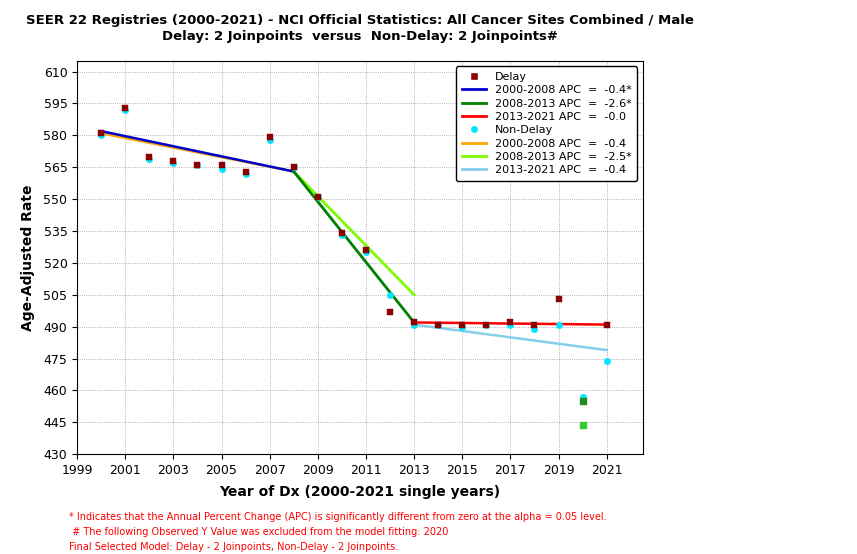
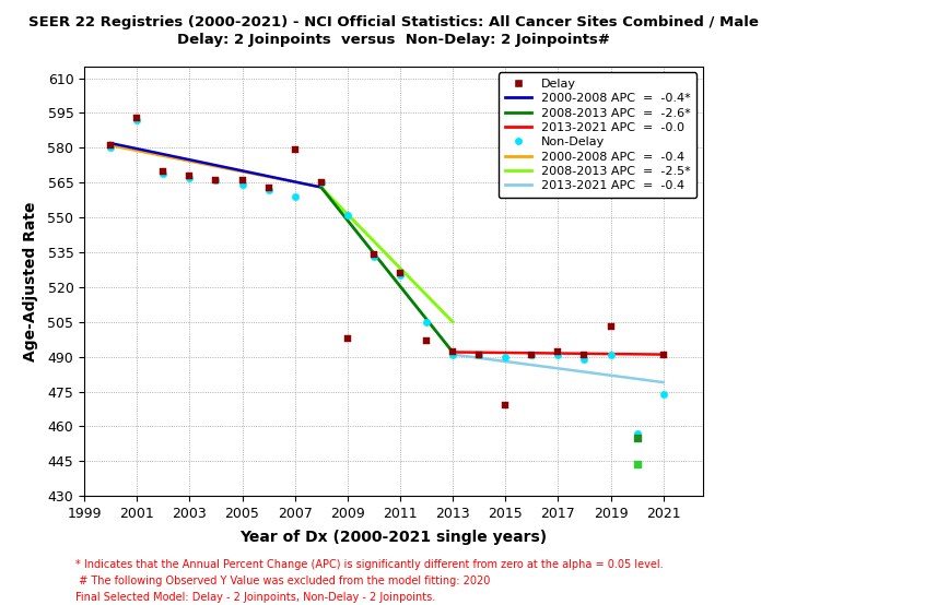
Non-Delay/2007: 578 -> 559
Delay/2009: 551 -> 498
Delay/2015: 491 -> 469
